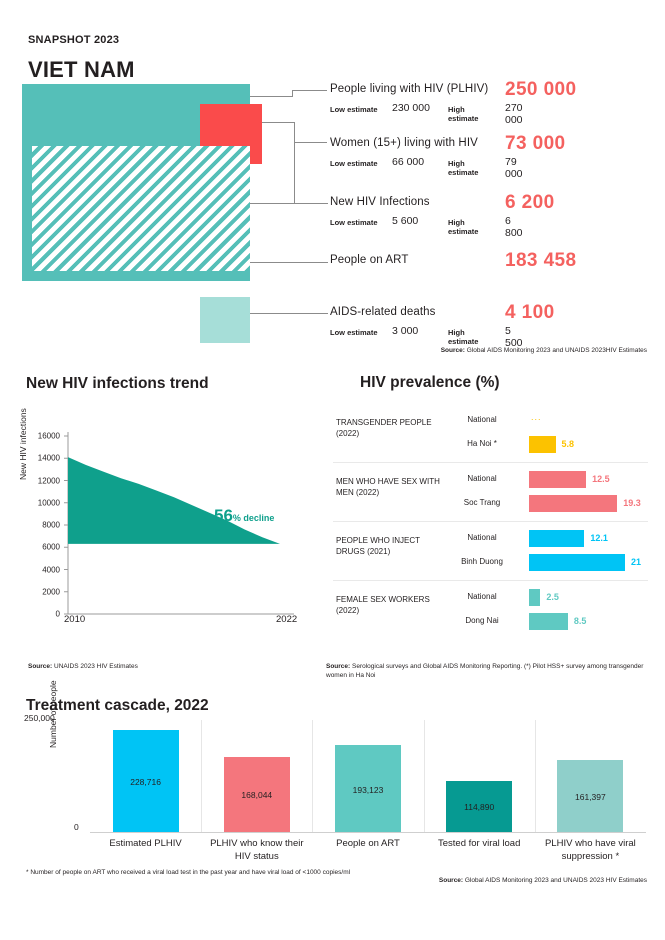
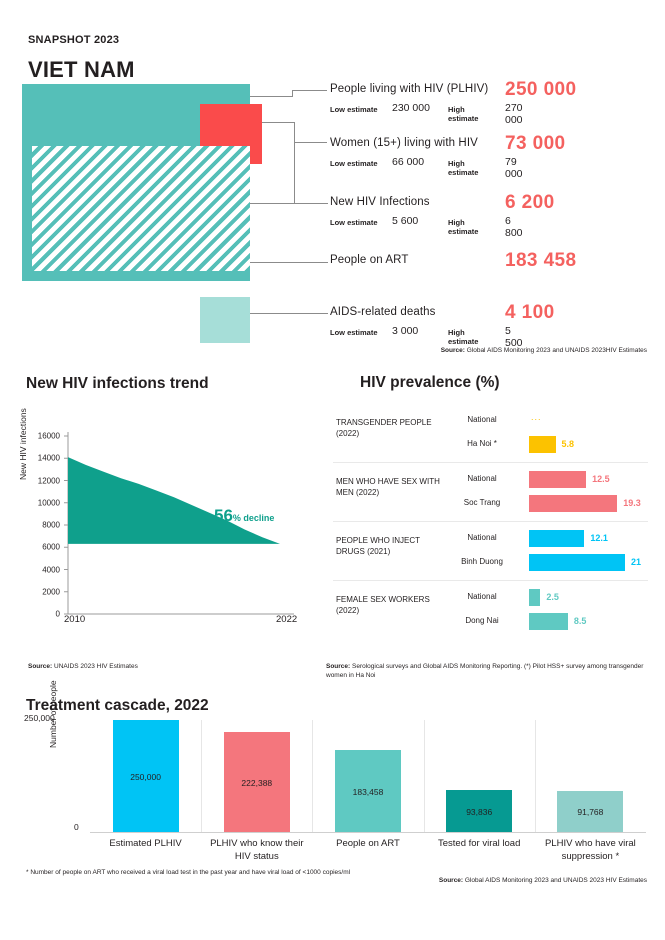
Treatment cascade, 2022/Estimated PLHIV: 228,716 -> 250,000
Treatment cascade, 2022/PLHIV who know their HIV status: 168,044 -> 222,388
Treatment cascade, 2022/People on ART: 193,123 -> 183,458
Treatment cascade, 2022/Tested for viral load: 114,890 -> 93,836
Treatment cascade, 2022/PLHIV who have viral suppression *: 161,397 -> 91,768
